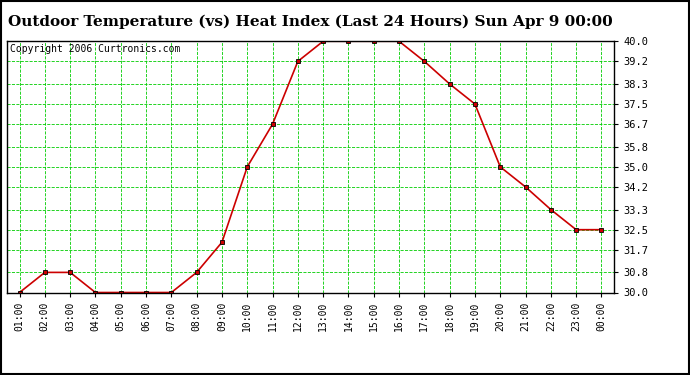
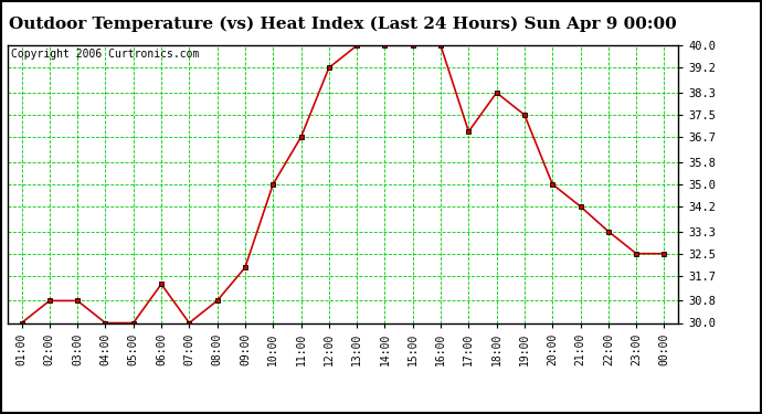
06:00: 30.0 -> 31.4
17:00: 39.2 -> 36.9
